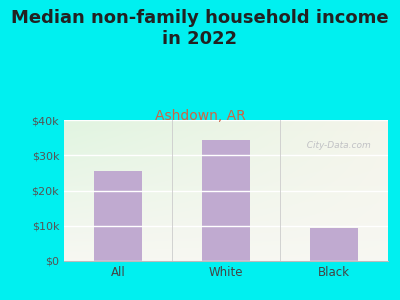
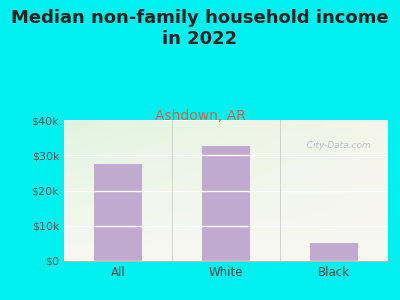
All: $25.5k -> $27.5k
White: $34.2k -> $32.5k
Black: $9.5k -> $5.0k
